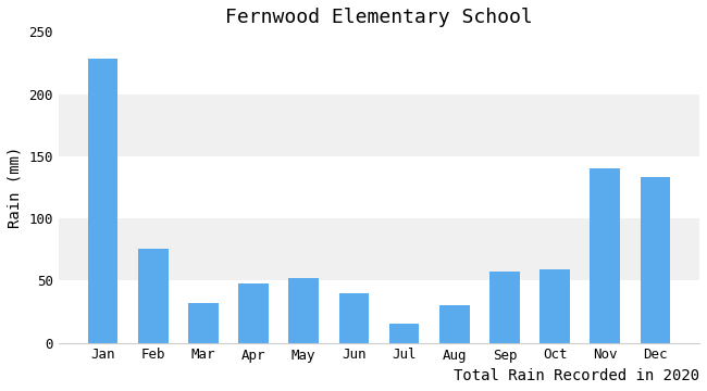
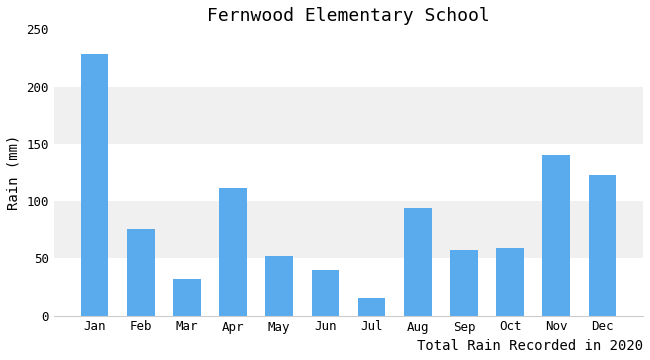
Apr: 48 -> 111
Aug: 30 -> 94
Dec: 133 -> 123
